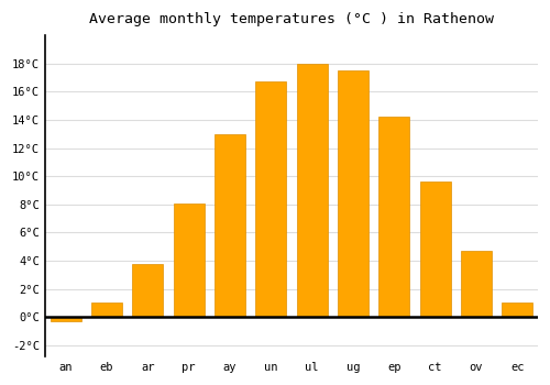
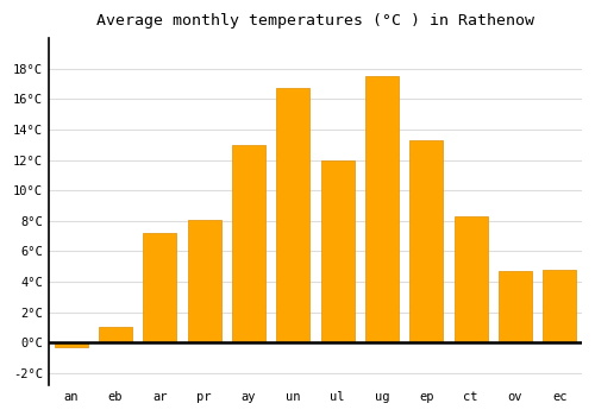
ar: 3.8°C -> 7.2°C
ul: 18.0°C -> 12.0°C
ep: 14.2°C -> 13.3°C
ct: 9.6°C -> 8.3°C
ec: 1.0°C -> 4.8°C
